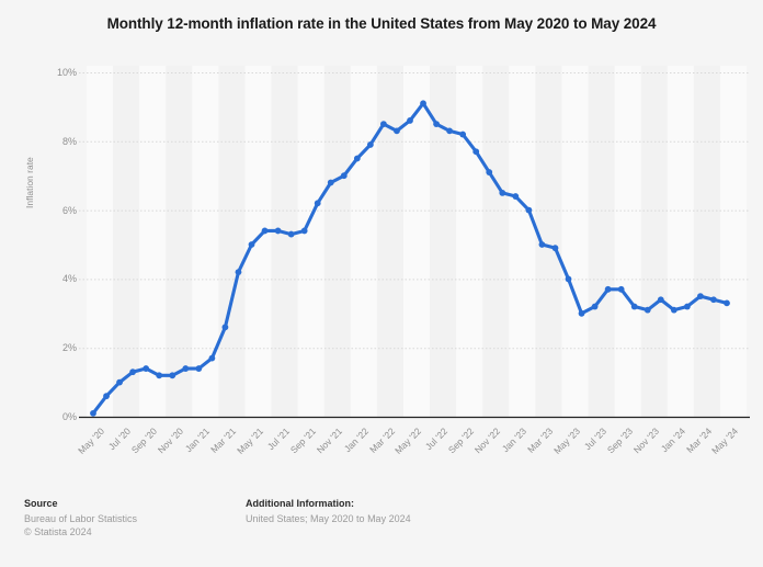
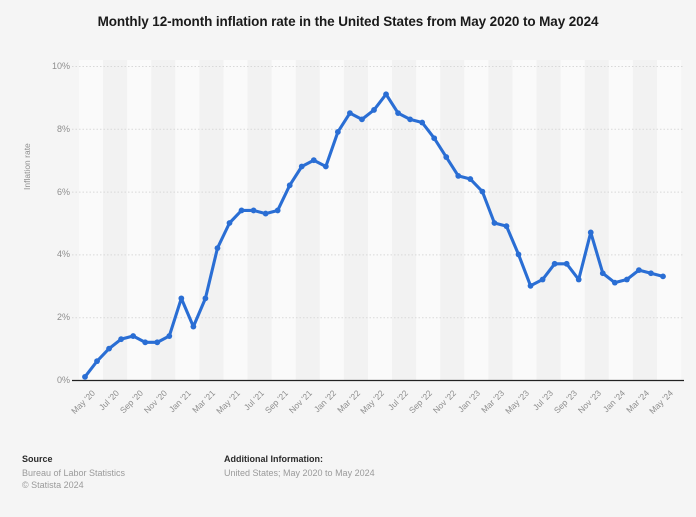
Jan '21: 1.4% -> 2.6%
Jan '22: 7.5% -> 6.8%
Nov '23: 3.1% -> 4.7%
